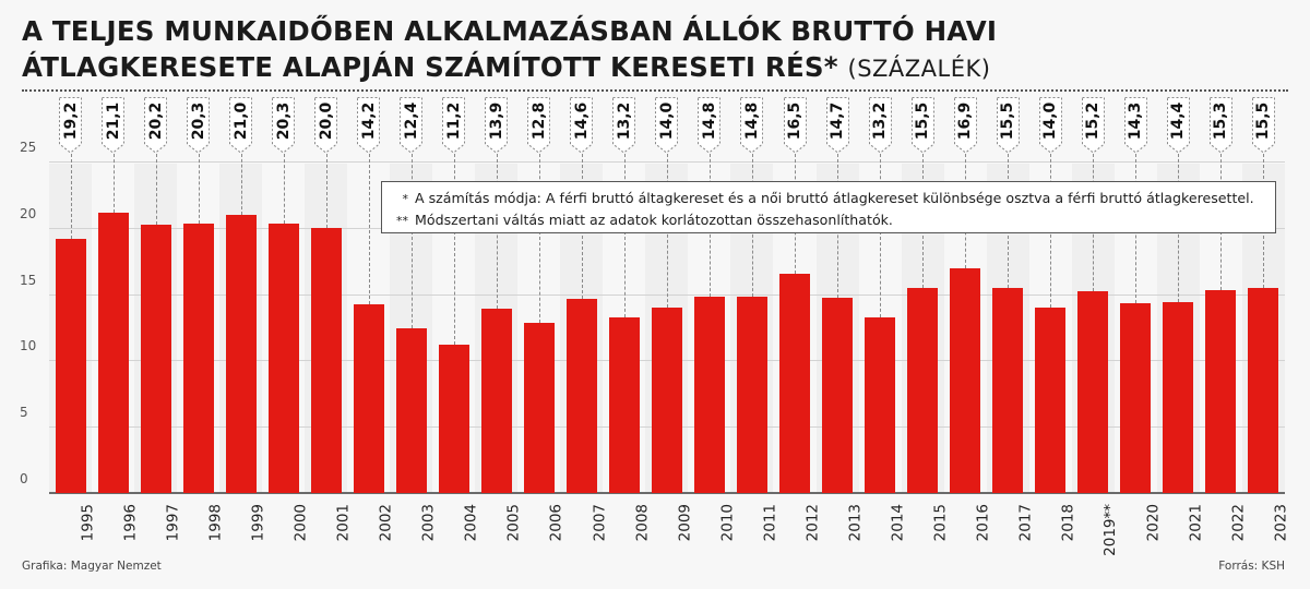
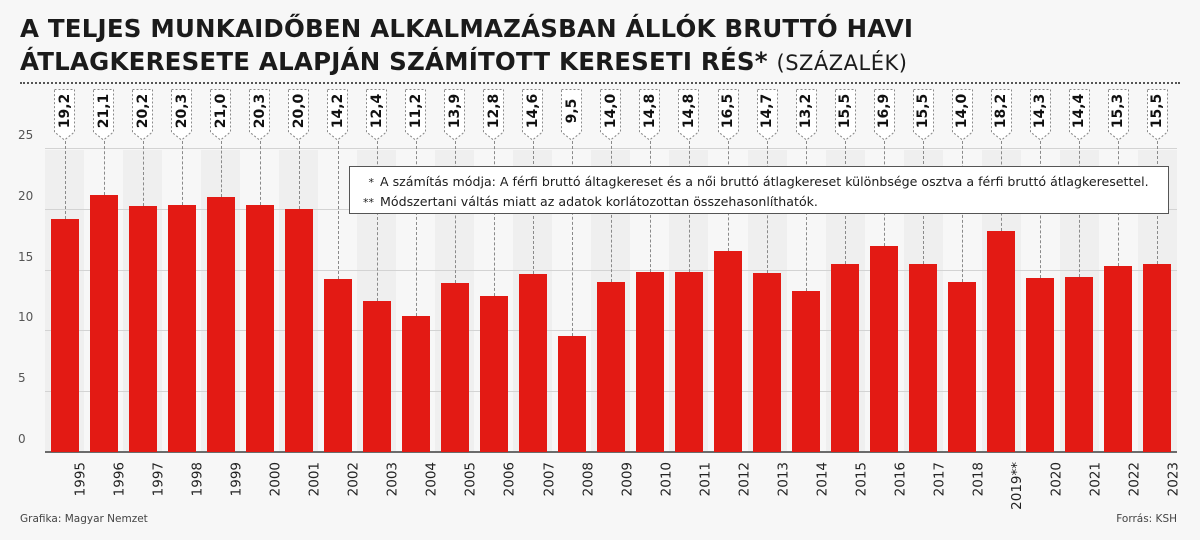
2008: 13,2 -> 9,5
2019**: 15,2 -> 18,2
